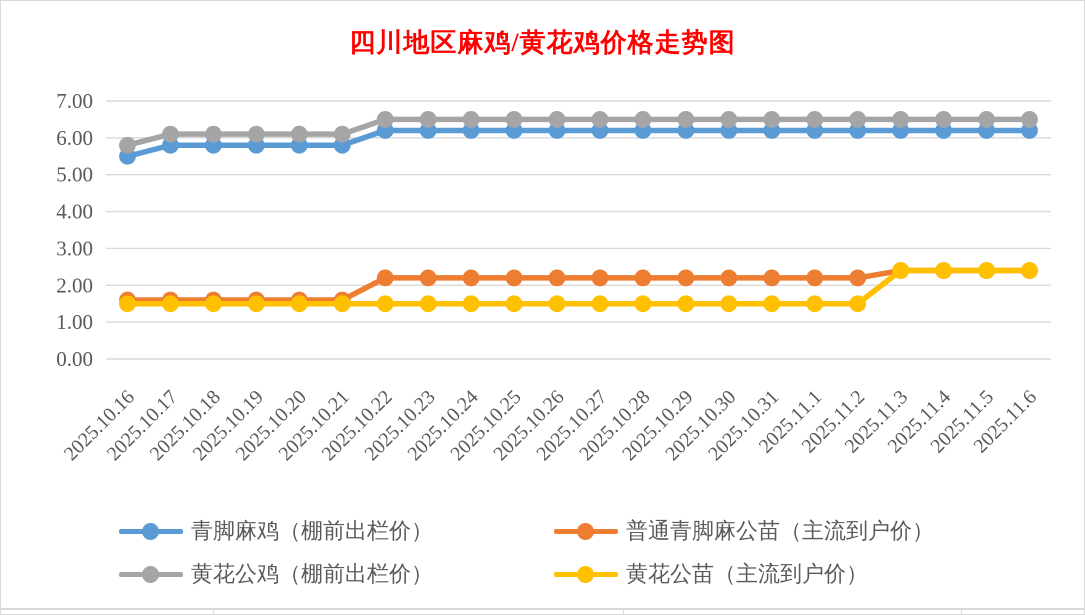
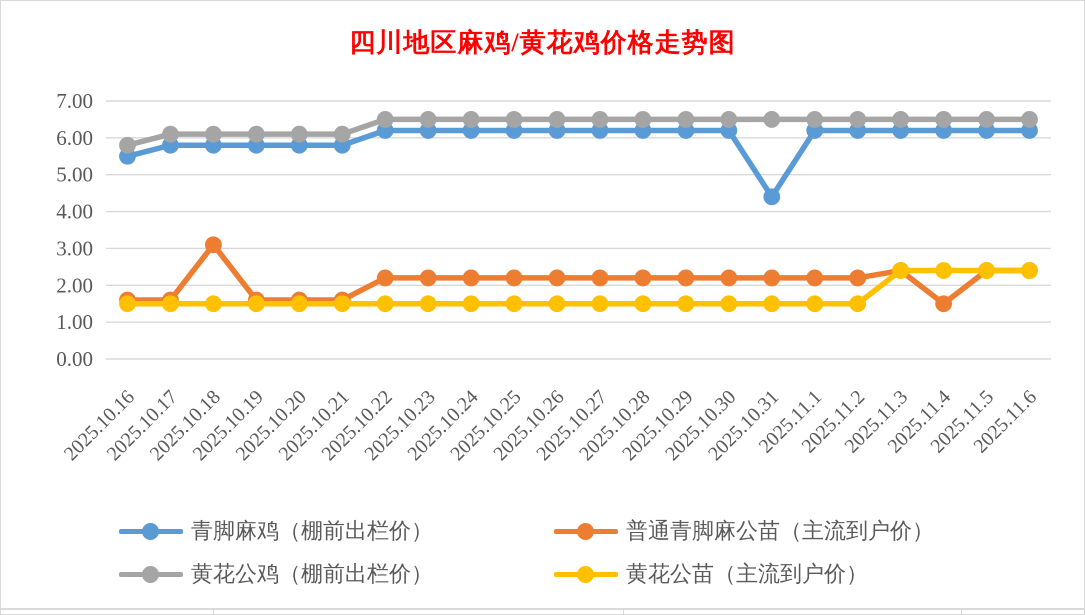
普通青脚麻公苗（主流到户价）/2025.10.18: 1.6 -> 3.1
青脚麻鸡（棚前出栏价）/2025.10.31: 6.2 -> 4.4
普通青脚麻公苗（主流到户价）/2025.11.4: 2.4 -> 1.5
